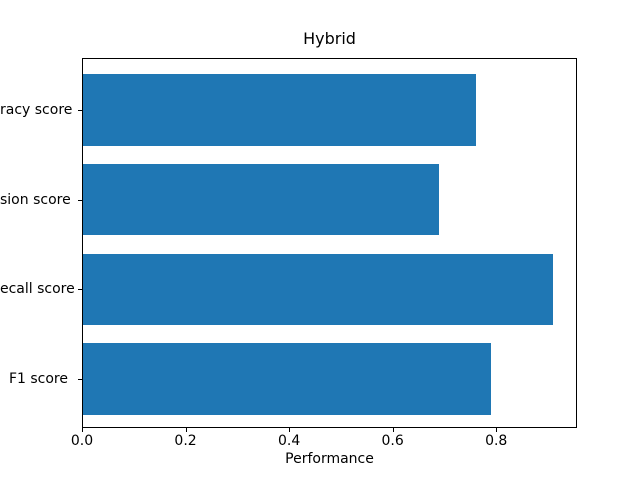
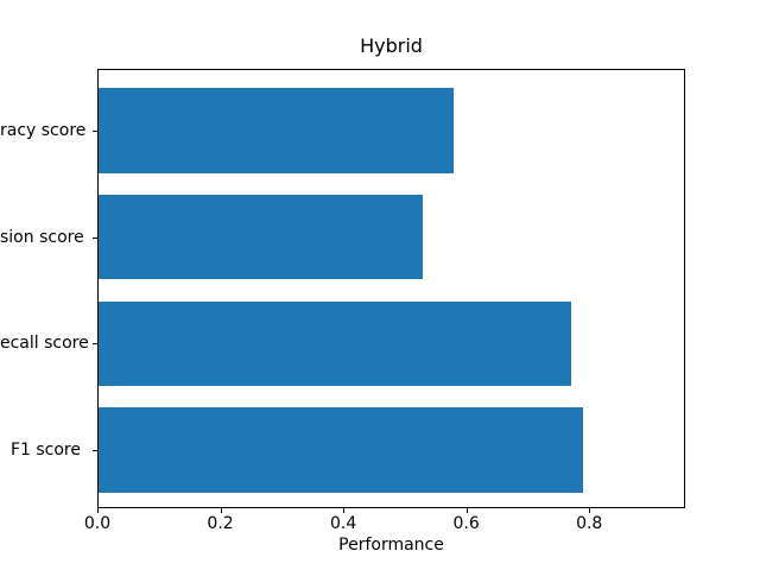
racy score: 0.76 -> 0.58
sion score: 0.69 -> 0.53
ecall score: 0.91 -> 0.77
